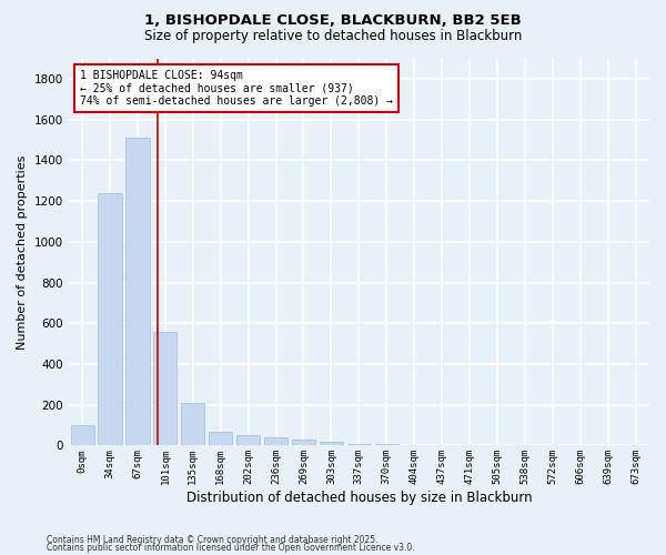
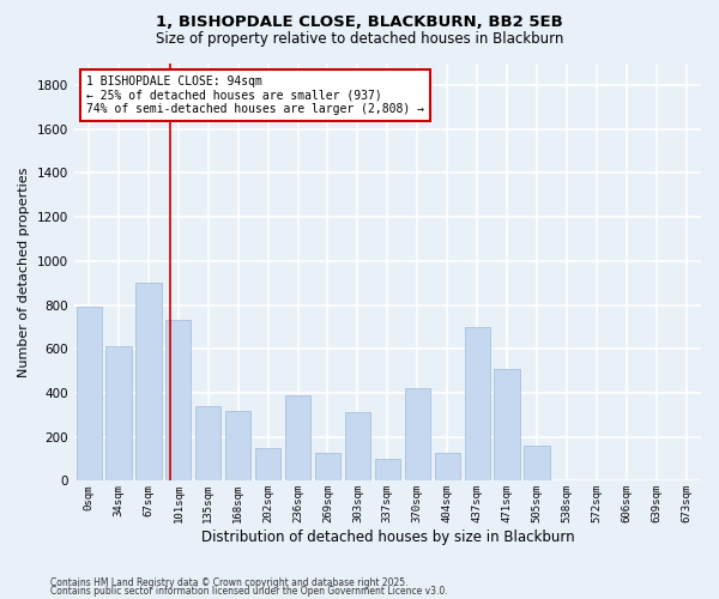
0sqm: 100 -> 790
34sqm: 1240 -> 610
67sqm: 1510 -> 900
101sqm: 560 -> 730
135sqm: 210 -> 340
168sqm: 60 -> 320
202sqm: 50 -> 150
236sqm: 40 -> 390
269sqm: 30 -> 130
303sqm: 20 -> 310
337sqm: 10 -> 100
370sqm: 0 -> 420
404sqm: 0 -> 130
437sqm: 0 -> 700
471sqm: 0 -> 510
505sqm: 0 -> 160
